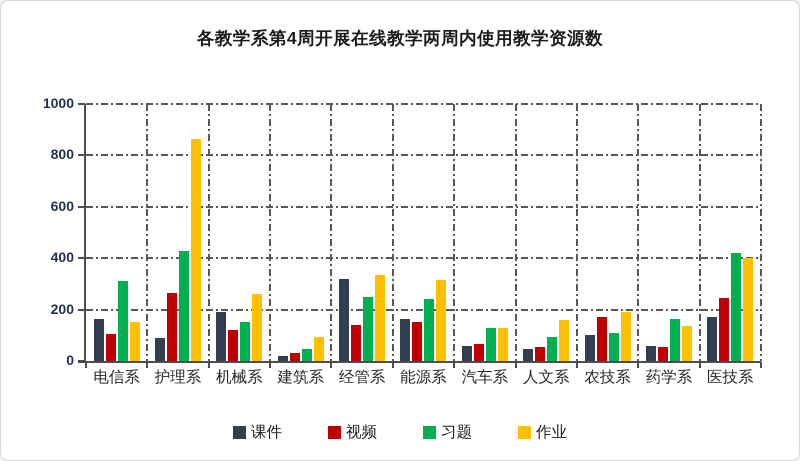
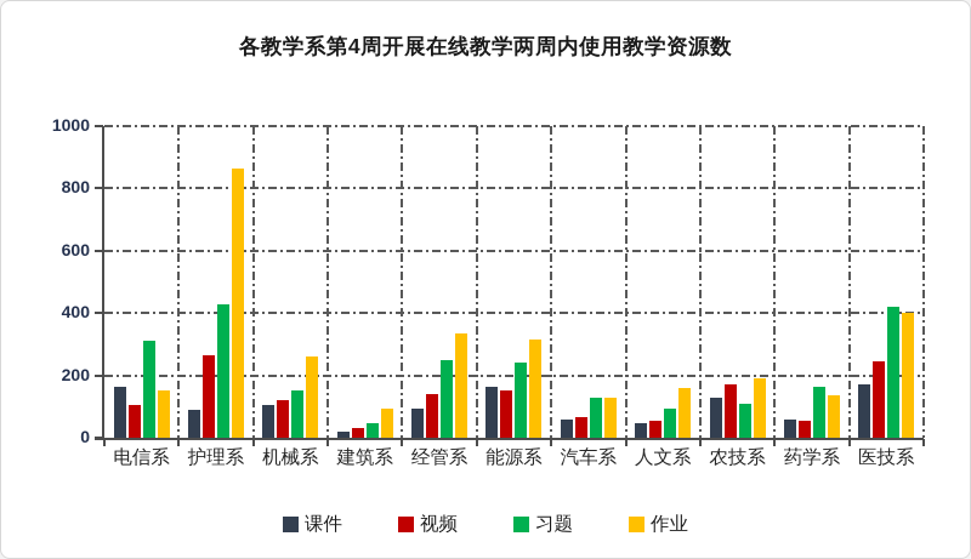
课件/机械系: 190 -> 100
课件/经管系: 320 -> 100
课件/农技系: 100 -> 130
